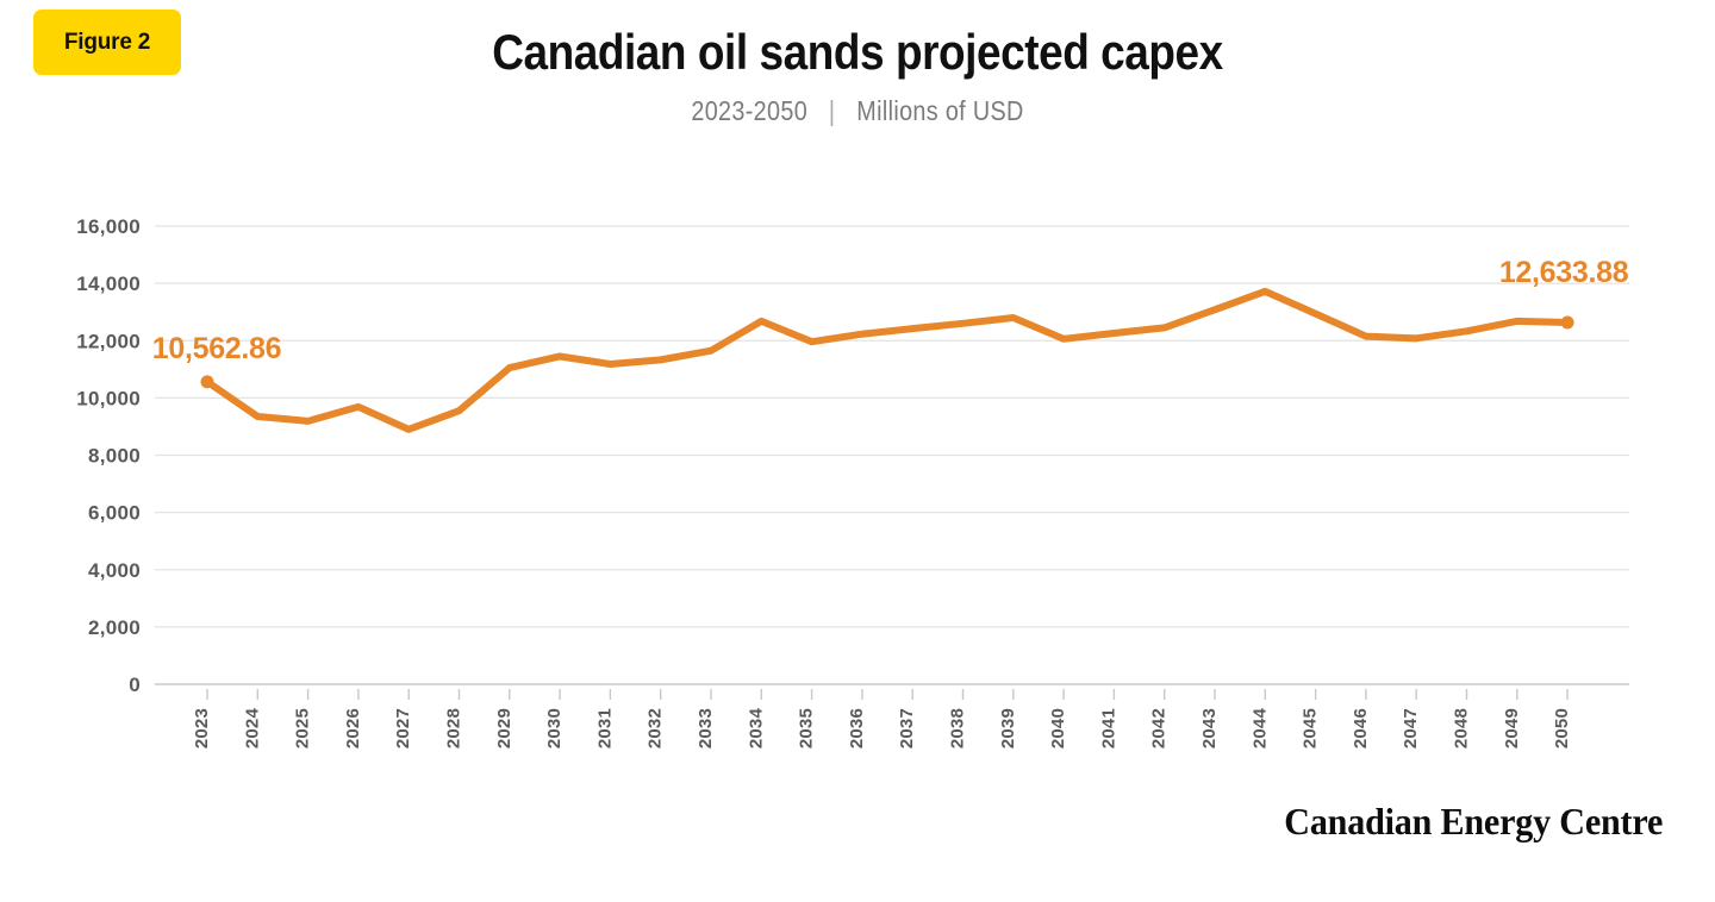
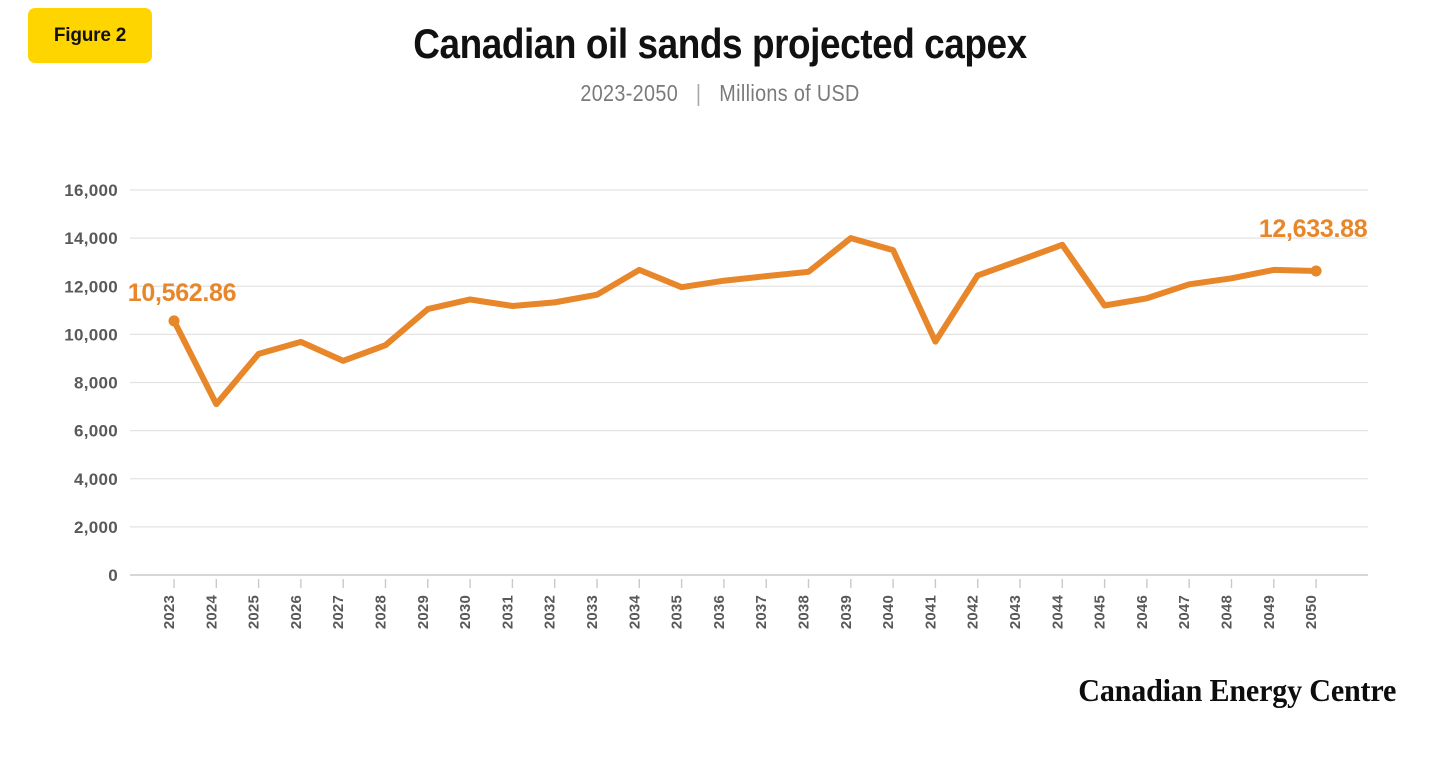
2024: 9400 -> 7100
2039: 12800 -> 14000
2040: 12100 -> 13500
2041: 12300 -> 9700
2045: 12900 -> 11200
2046: 12200 -> 11500
